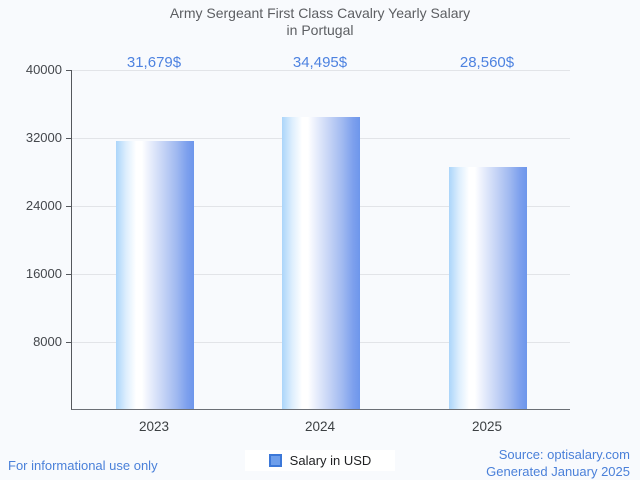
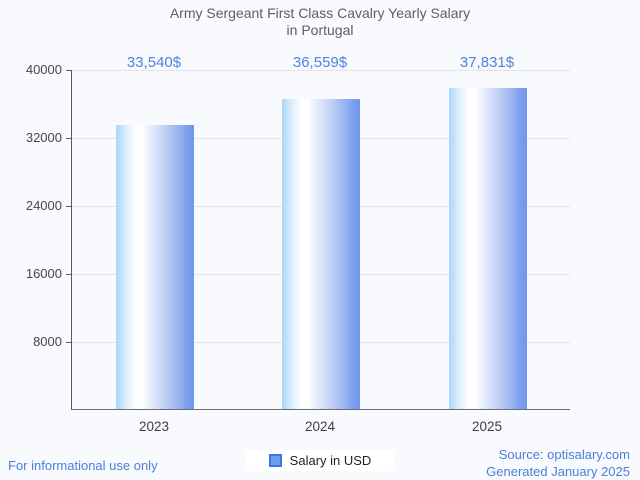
2023: 31,679 -> 33,540
2024: 34,495 -> 36,559
2025: 28,560 -> 37,831
